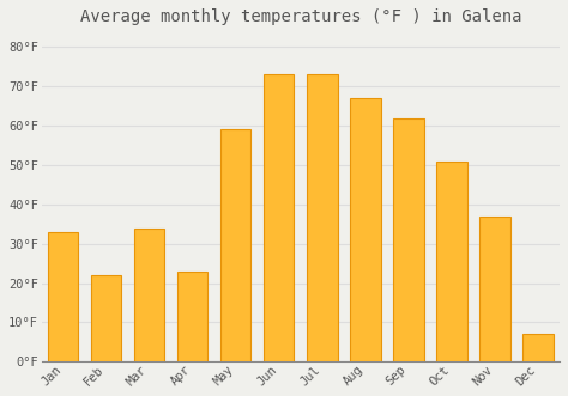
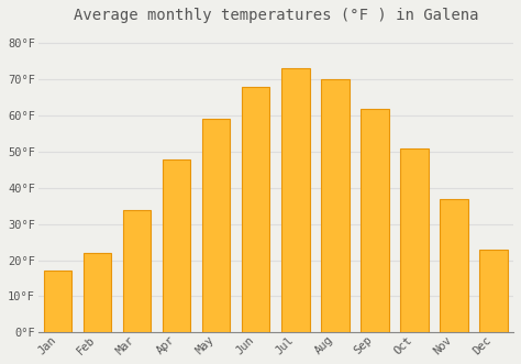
Jan: 33°F -> 17°F
Apr: 23°F -> 48°F
Jun: 73°F -> 68°F
Aug: 67°F -> 70°F
Dec: 7°F -> 23°F
